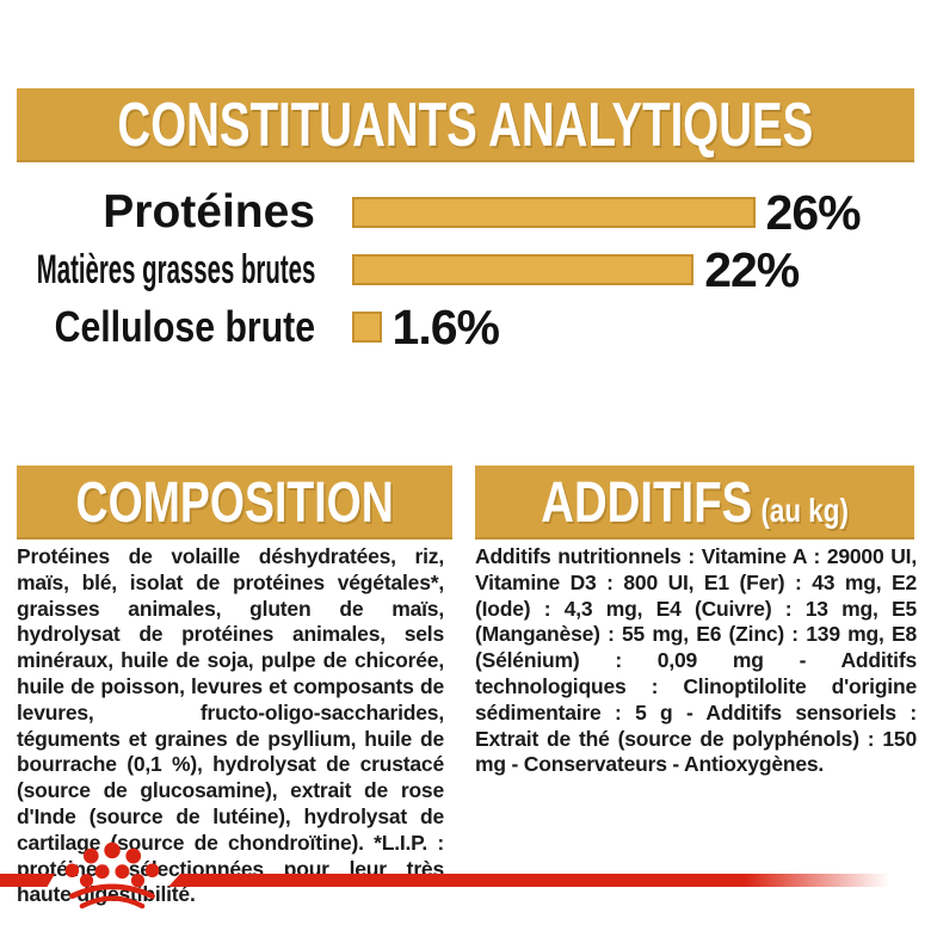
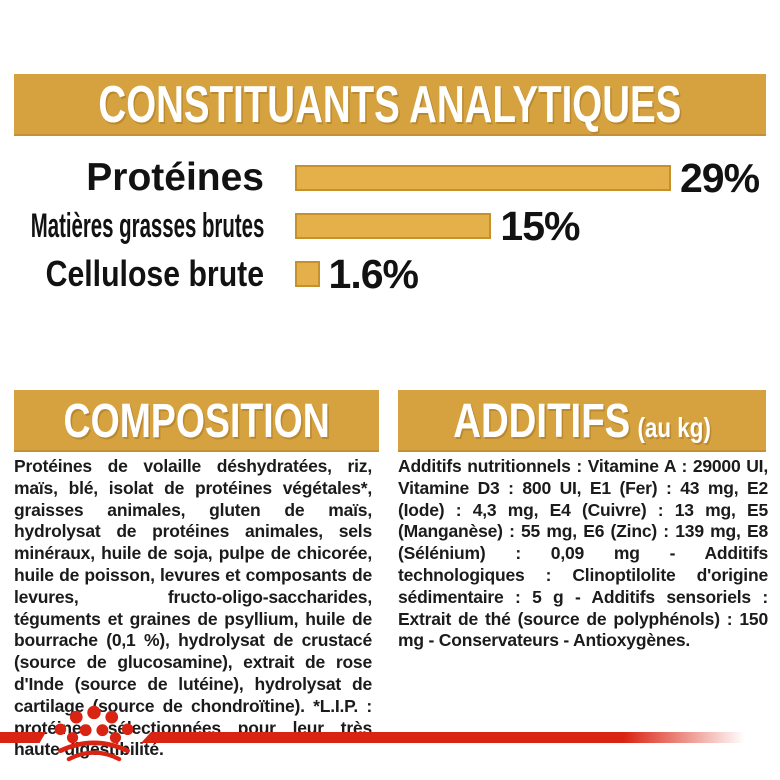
Protéines: 26% -> 29%
Matières grasses brutes: 22% -> 15%
